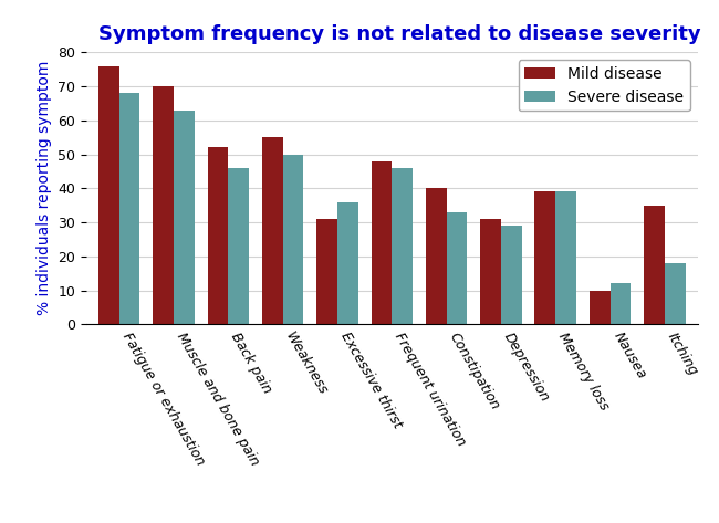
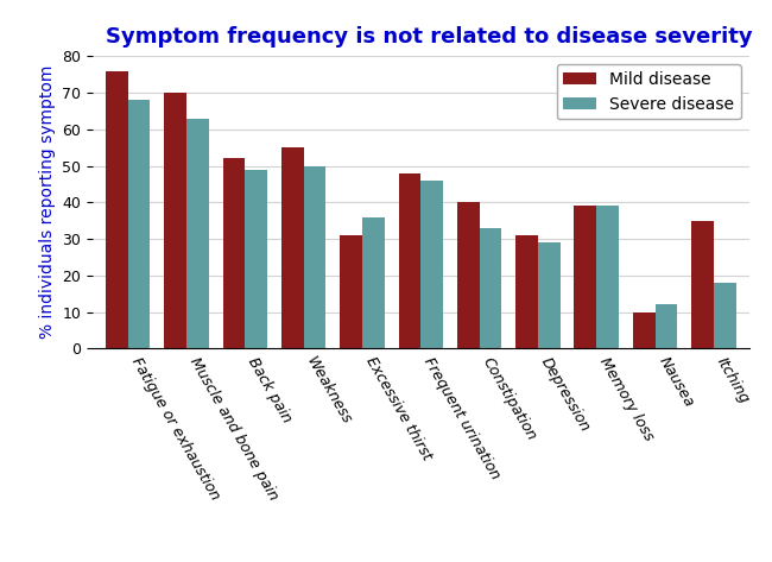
Severe disease/Back pain: 46 -> 49
